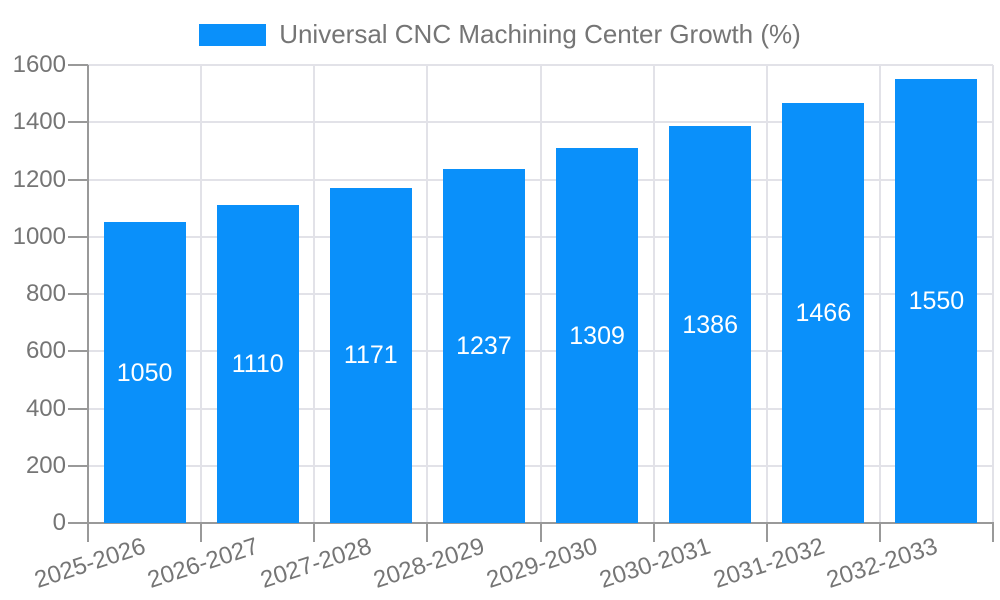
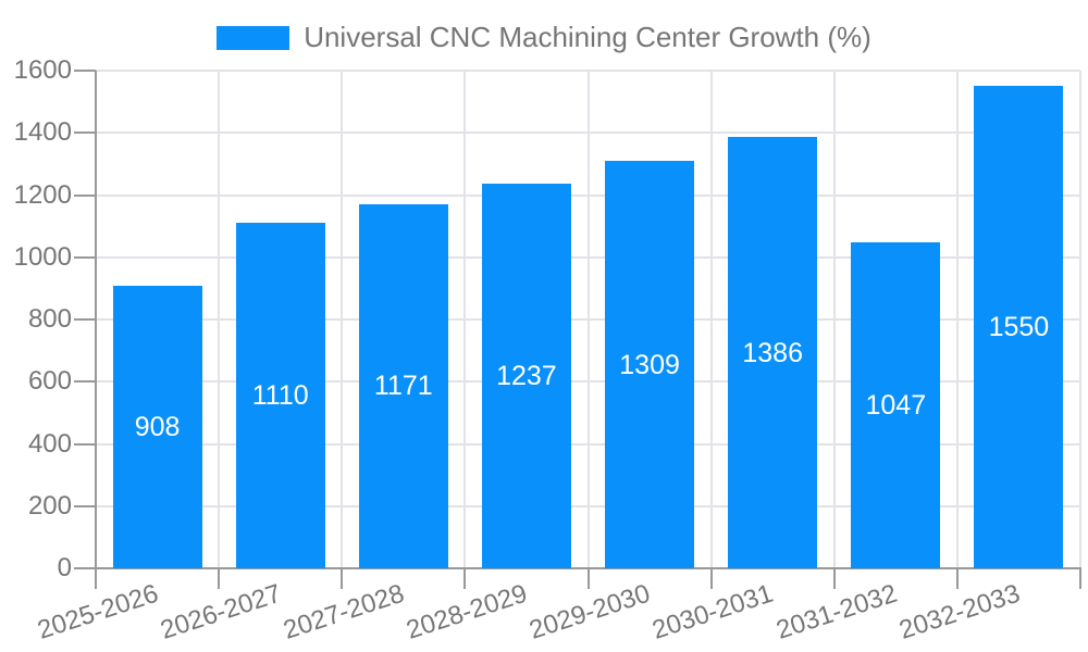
2025-2026: 1050 -> 908
2031-2032: 1466 -> 1047
